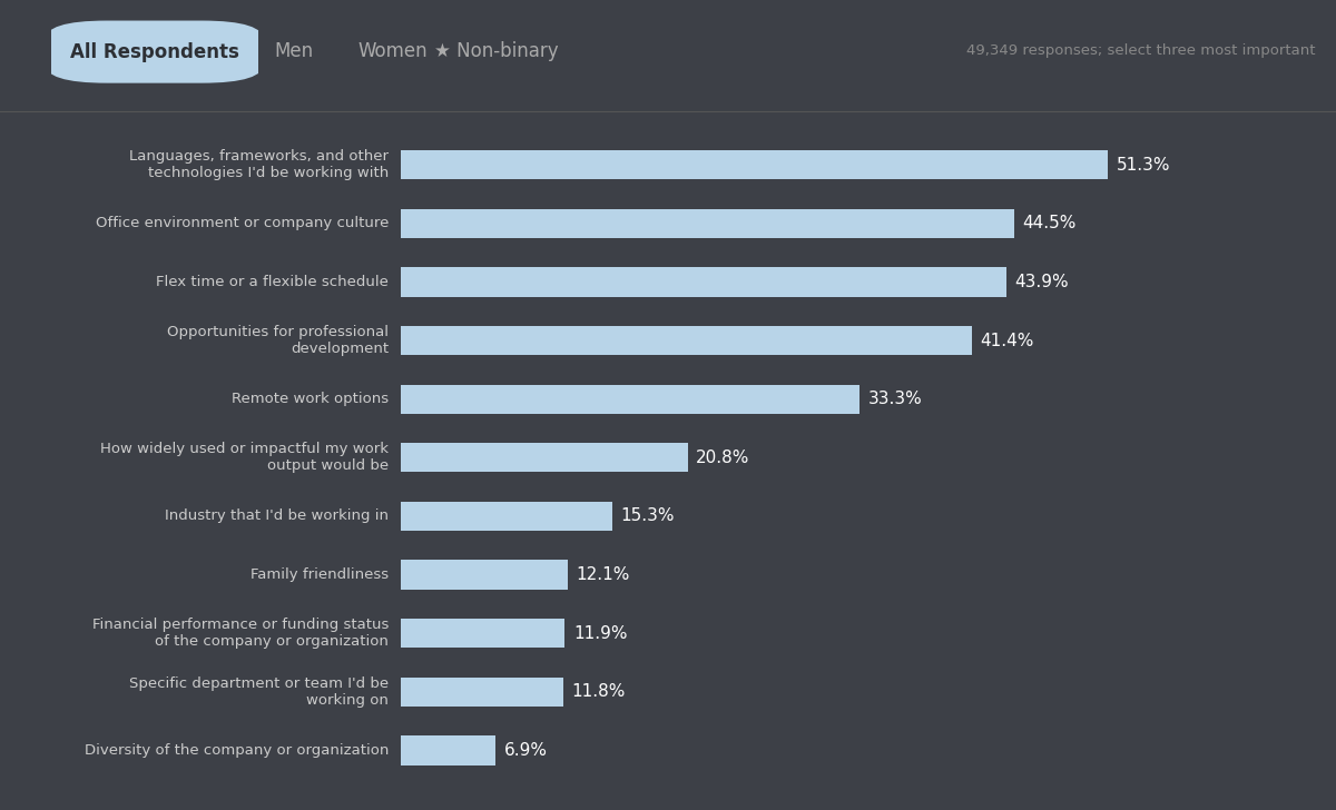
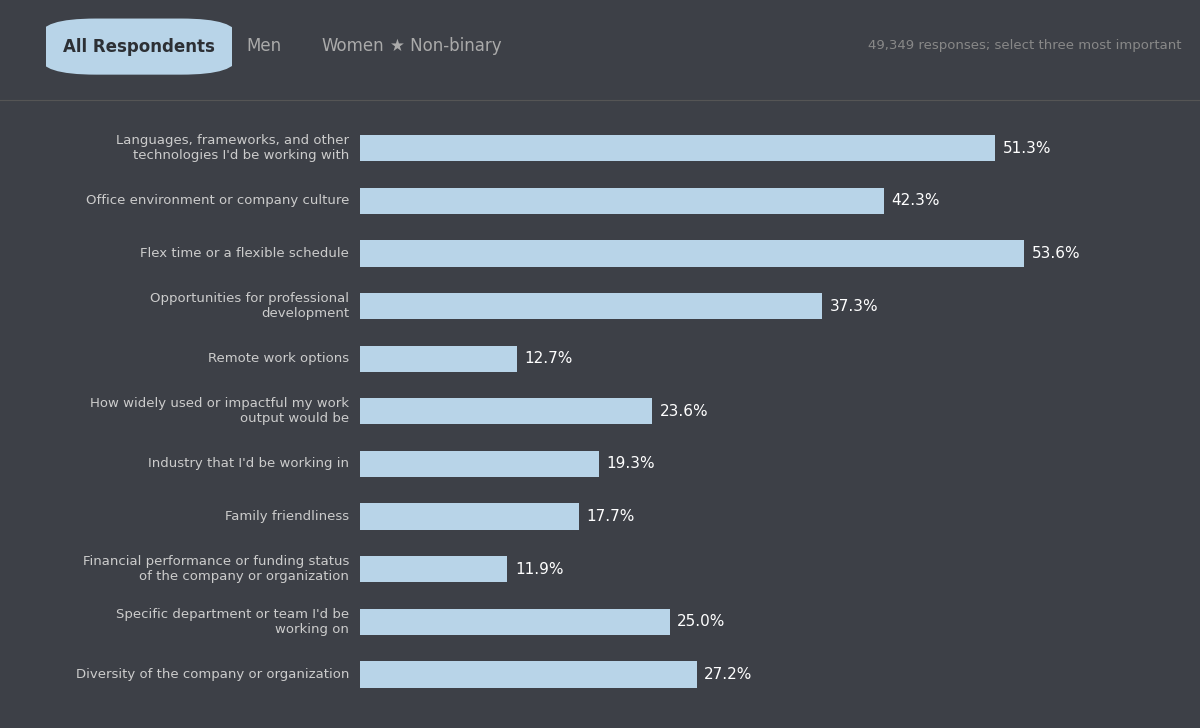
Office environment or company culture: 44.5% -> 42.3%
Flex time or a flexible schedule: 43.9% -> 53.6%
Opportunities for professional development: 41.4% -> 37.3%
Remote work options: 33.3% -> 12.7%
How widely used or impactful my work output would be: 20.8% -> 23.6%
Industry that I'd be working in: 15.3% -> 19.3%
Family friendliness: 12.1% -> 17.7%
Specific department or team I'd be working on: 11.8% -> 25.0%
Diversity of the company or organization: 6.9% -> 27.2%
